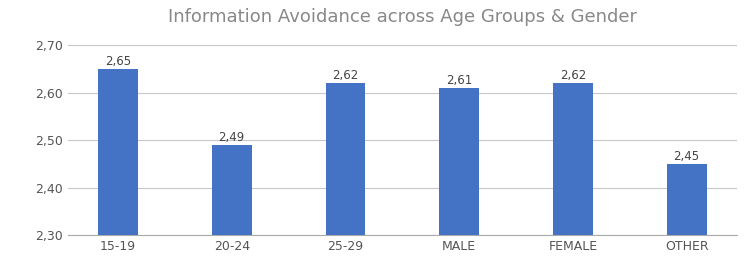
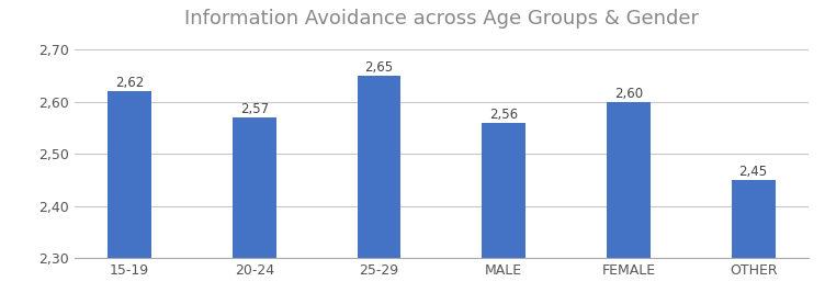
15-19: 2,65 -> 2,62
20-24: 2,49 -> 2,57
25-29: 2,62 -> 2,65
MALE: 2,61 -> 2,56
FEMALE: 2,62 -> 2,60
